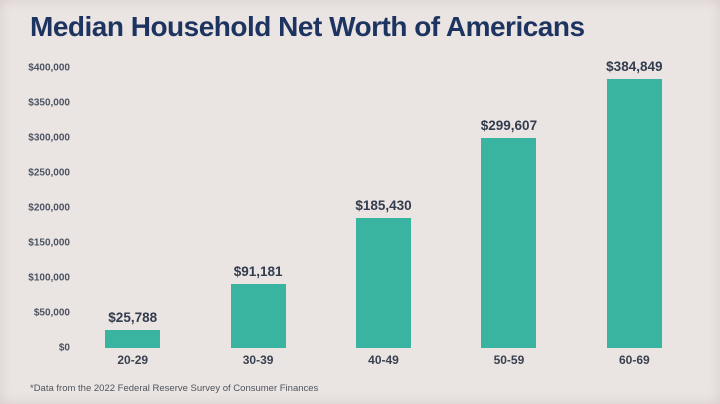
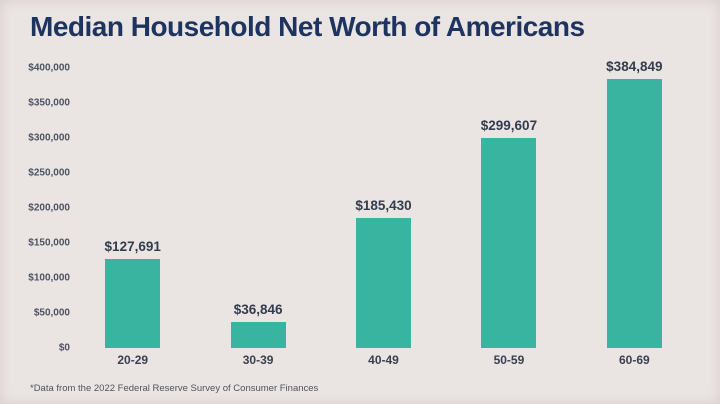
20-29: $25,788 -> $127,691
30-39: $91,181 -> $36,846
